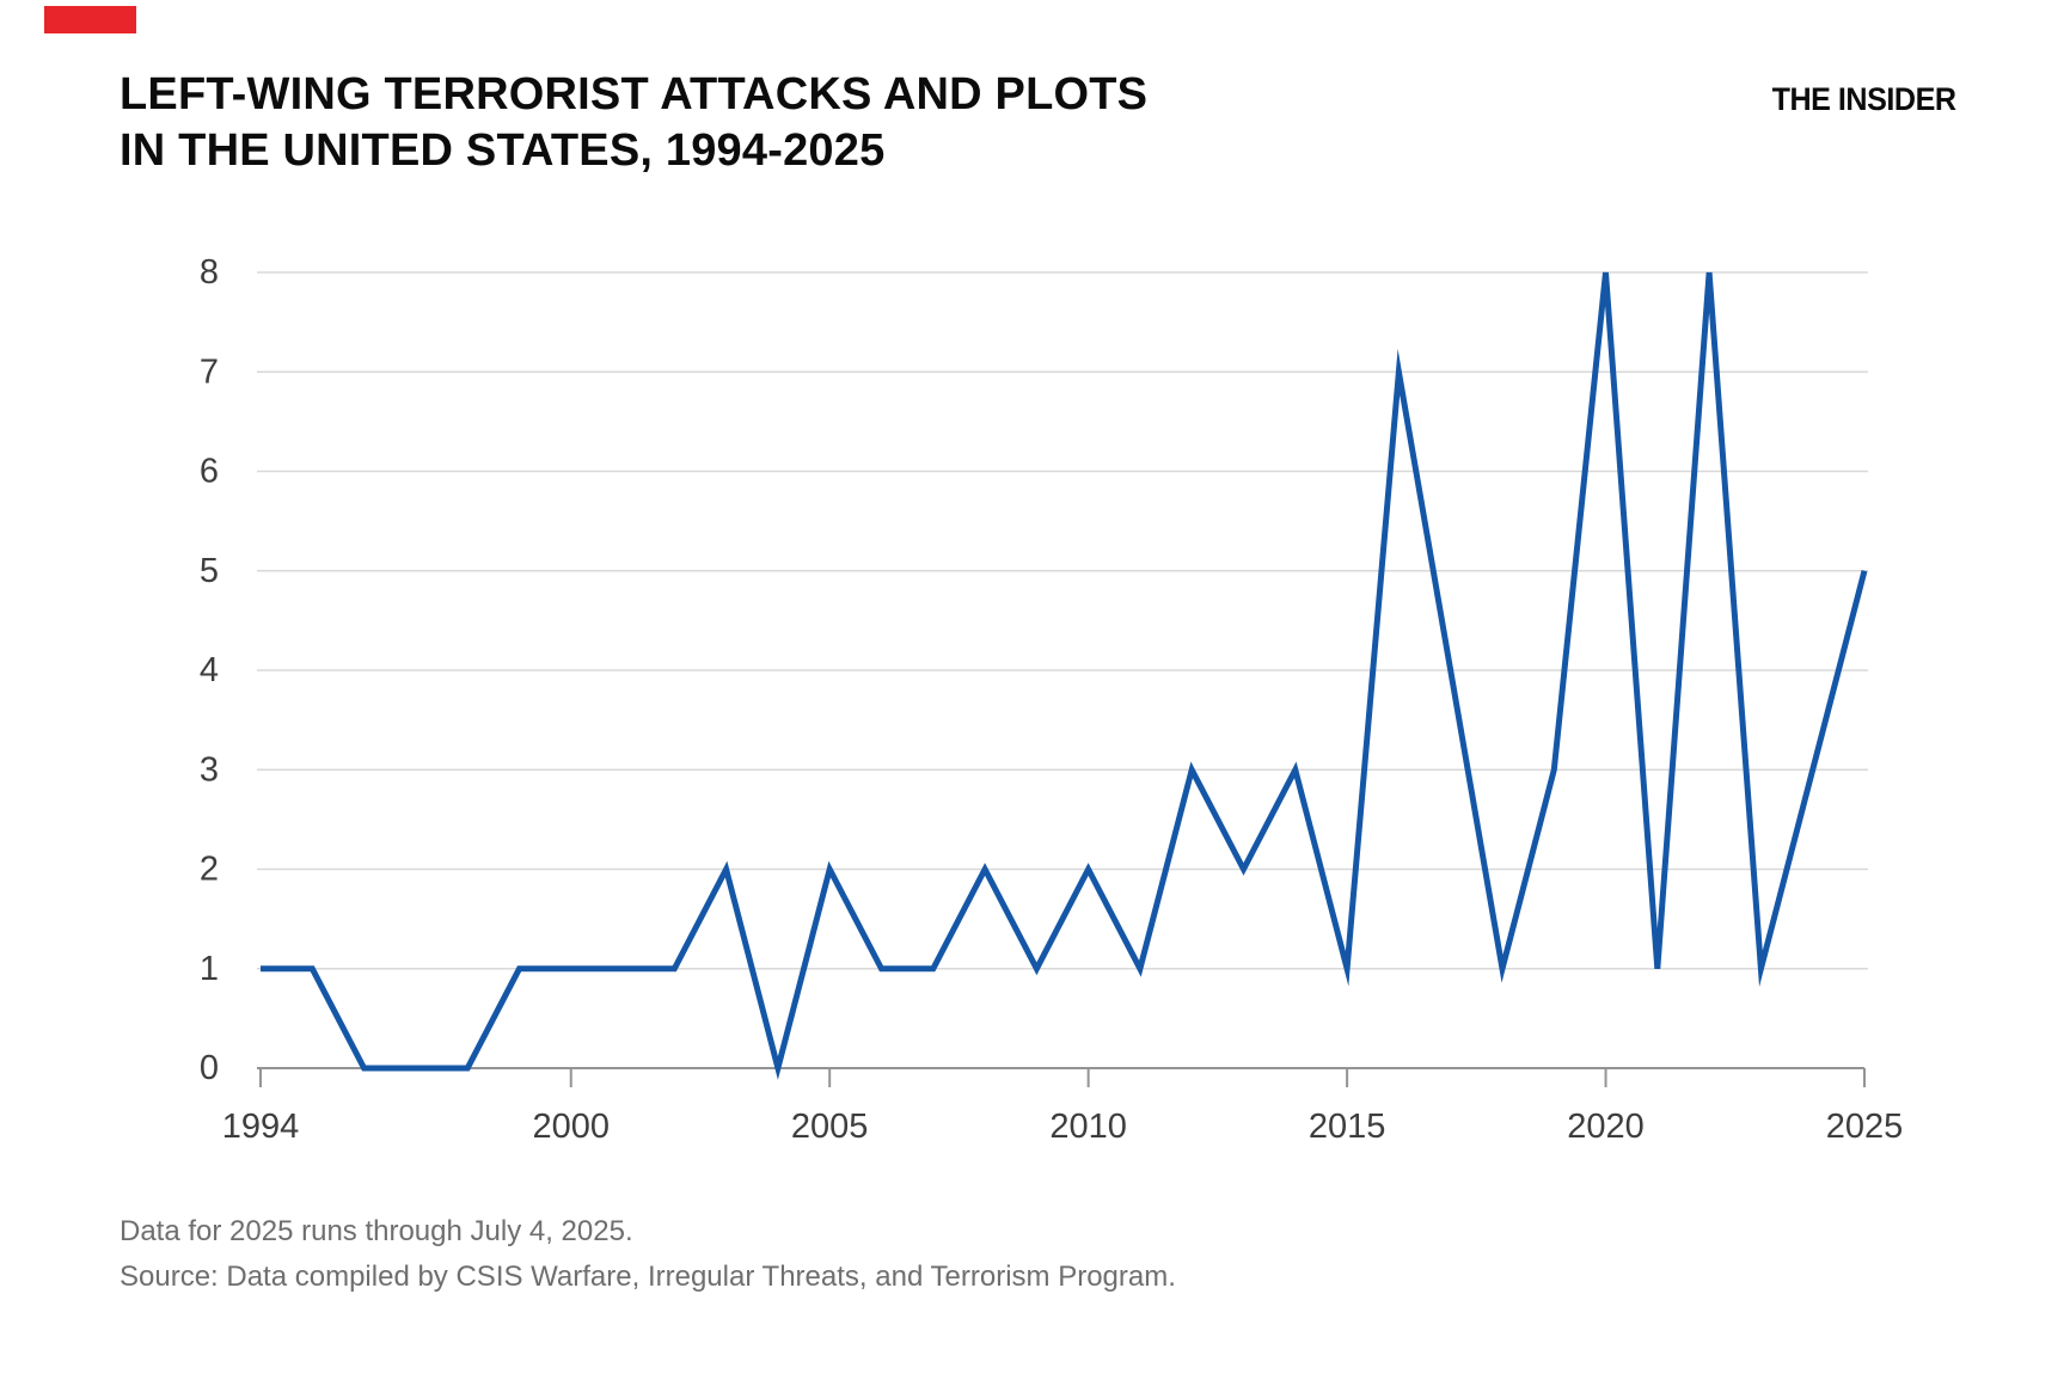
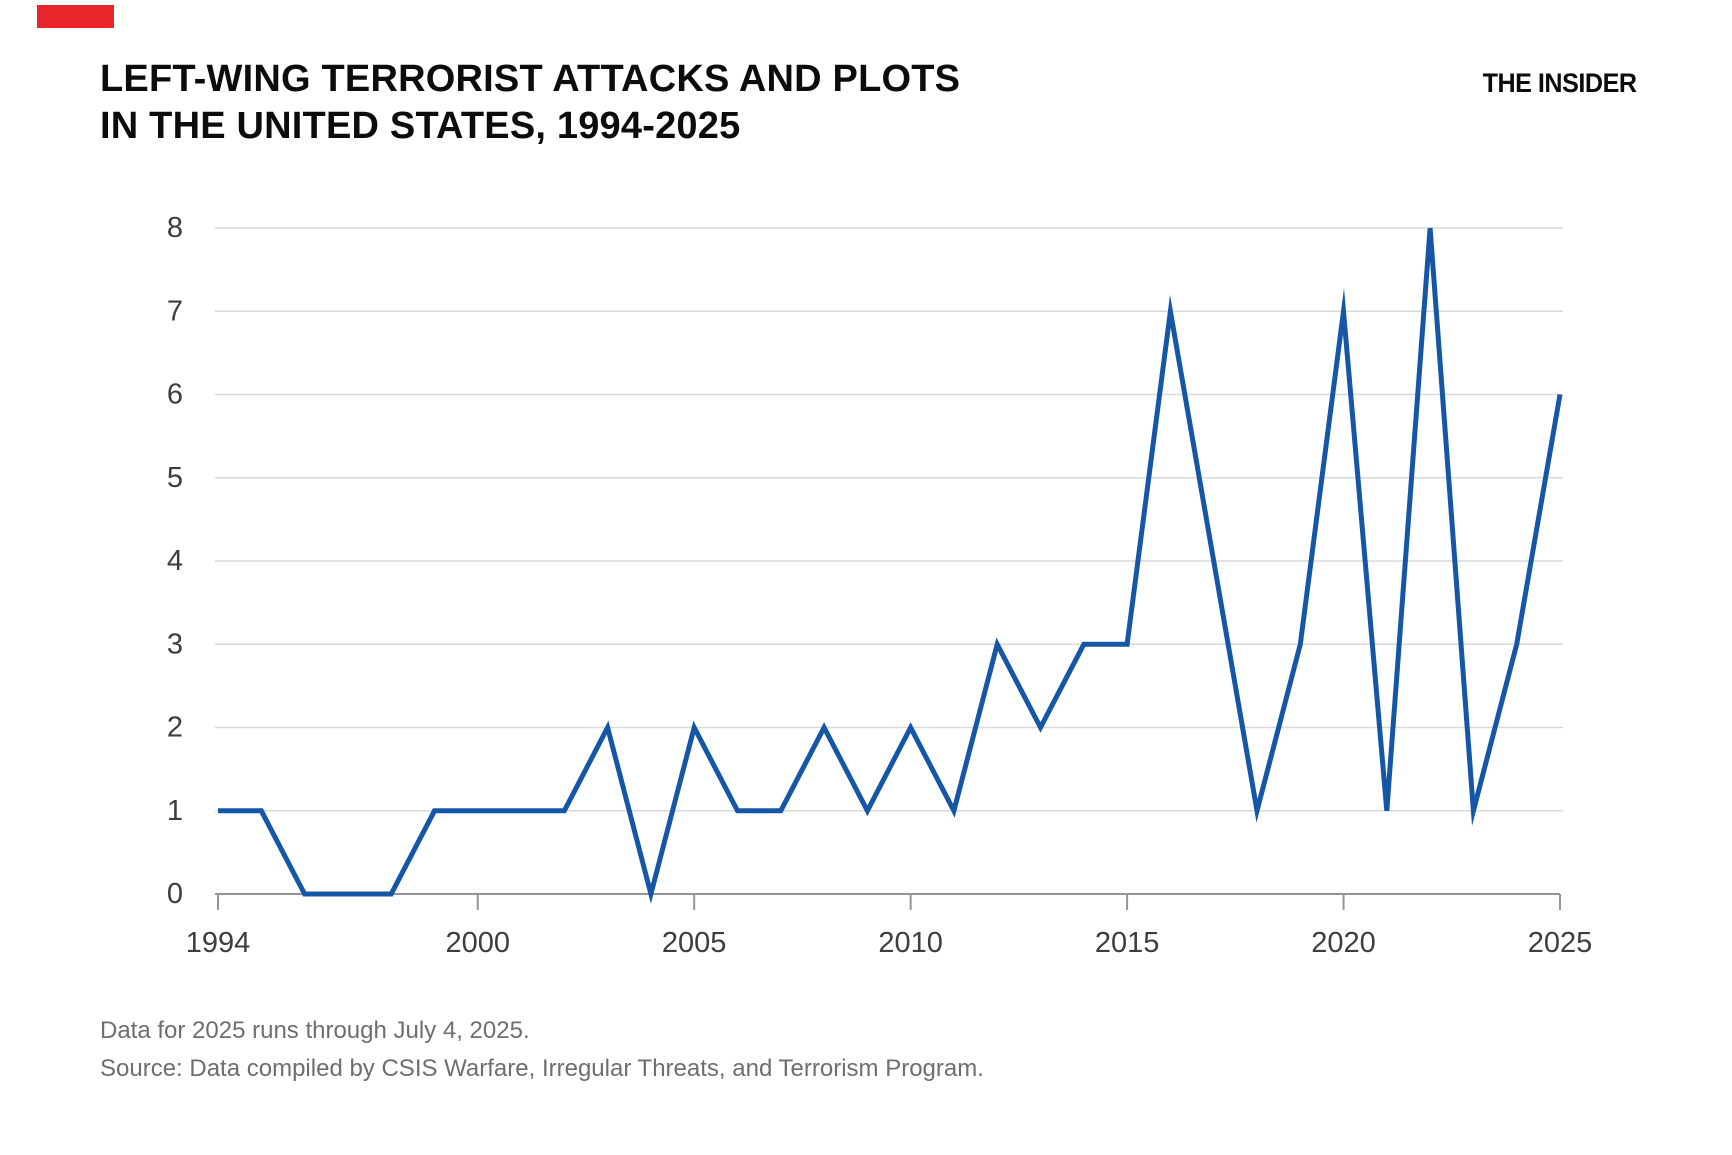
2015: 1 -> 3
2020: 8 -> 7
2025: 5 -> 6
